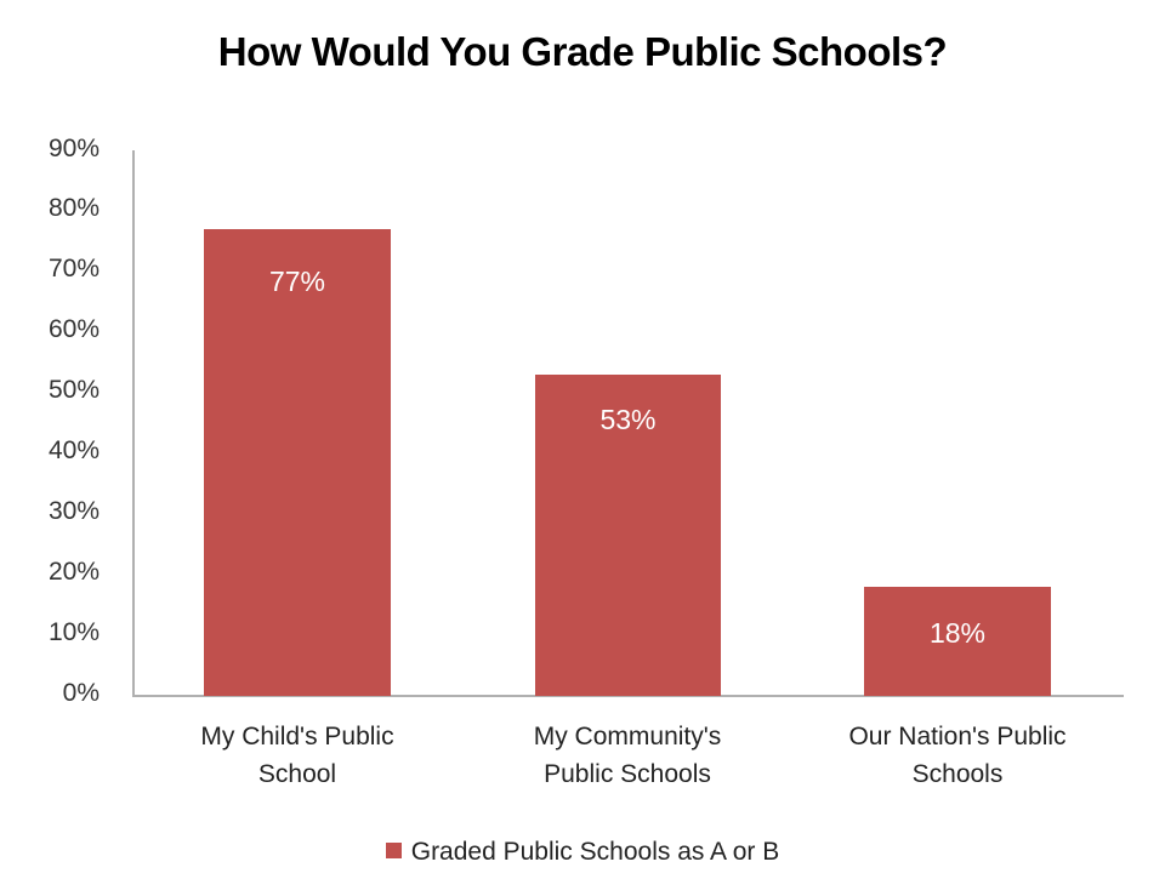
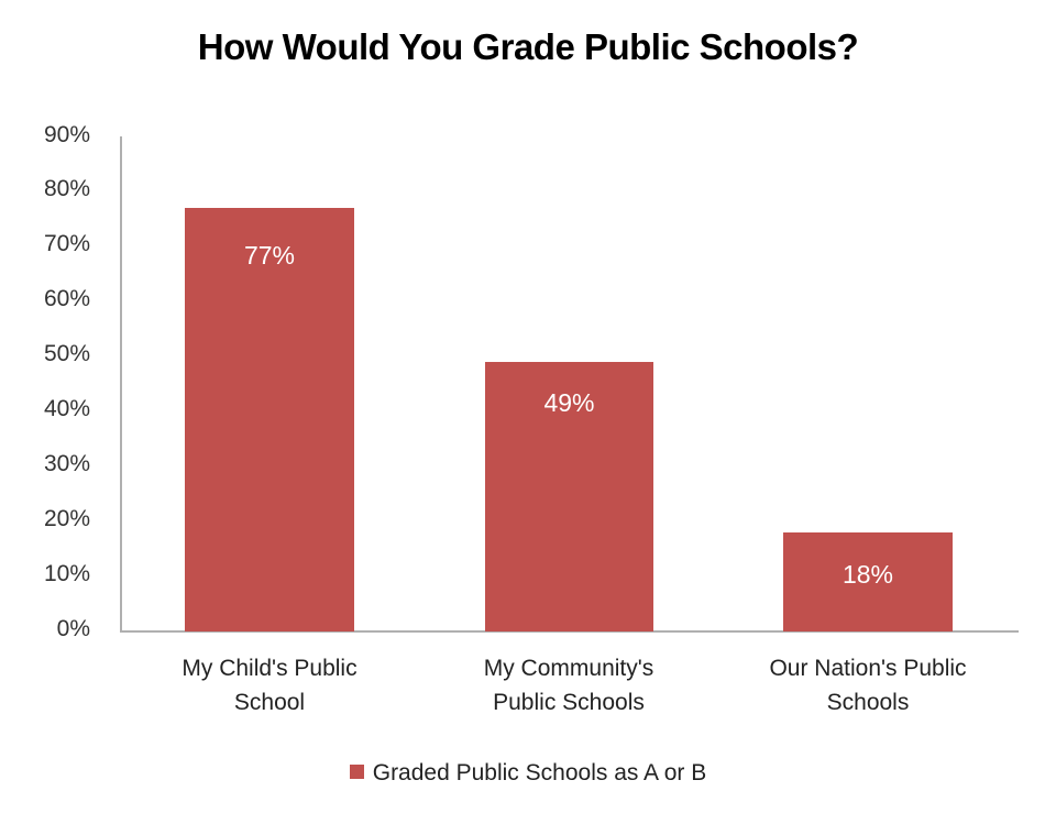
My Community's Public Schools: 53% -> 49%
